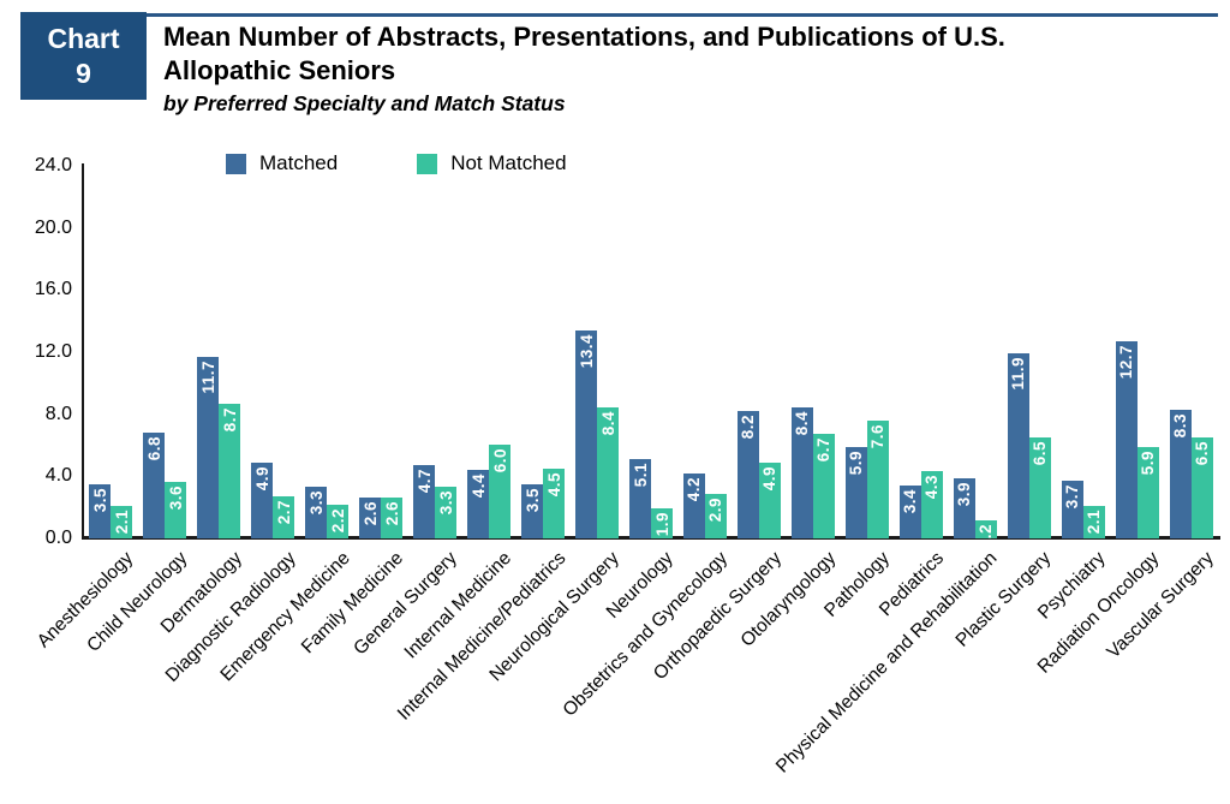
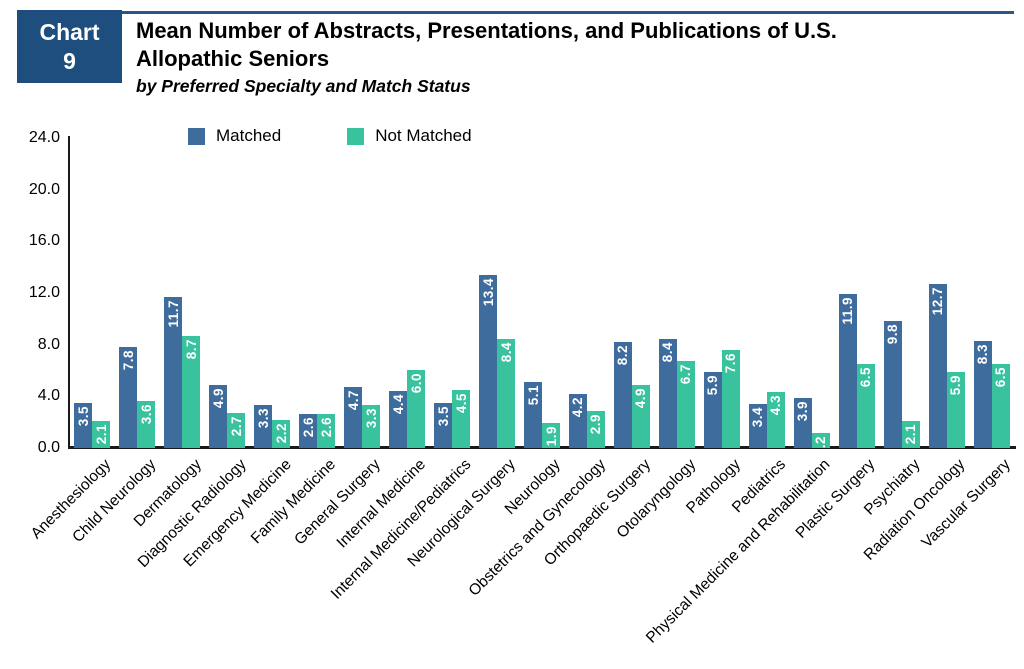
Matched/Child Neurology: 6.8 -> 7.8
Matched/Psychiatry: 3.7 -> 9.8
